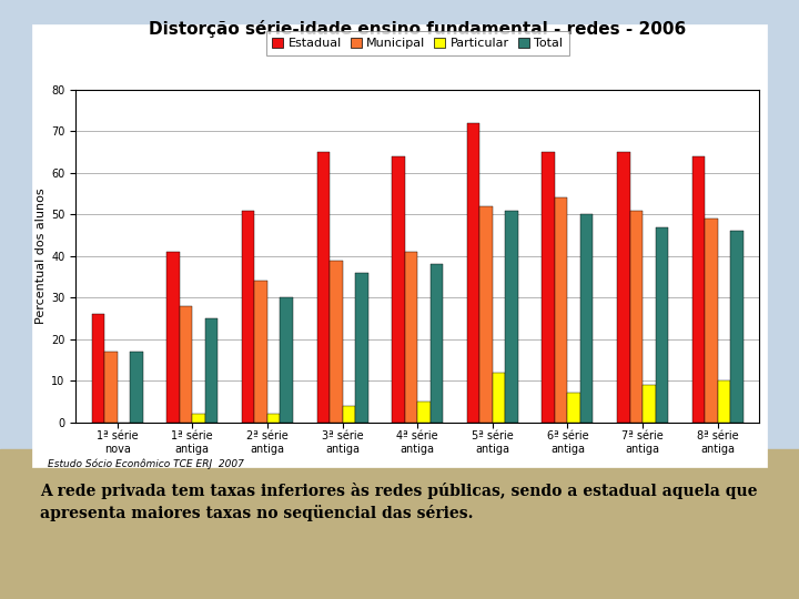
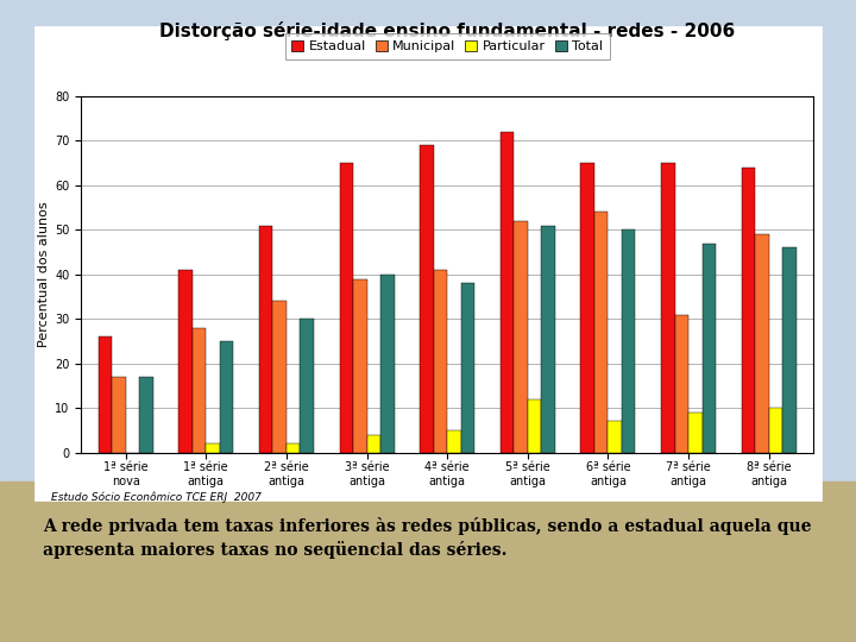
Total/3ª série antiga: 36 -> 40
Estadual/4ª série antiga: 64 -> 69
Municipal/7ª série antiga: 51 -> 31
